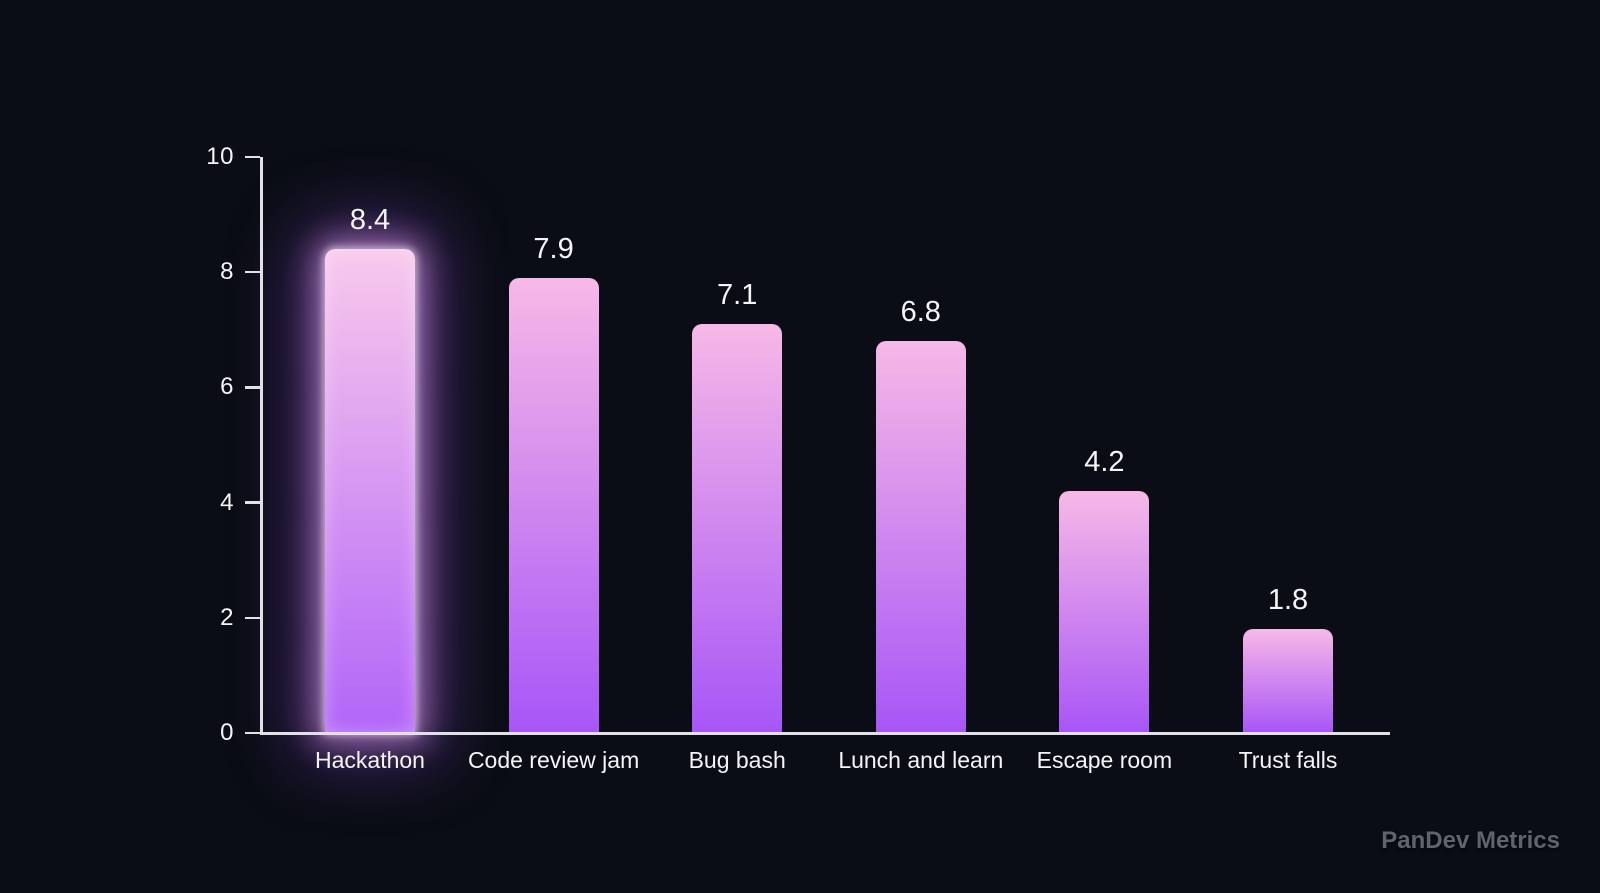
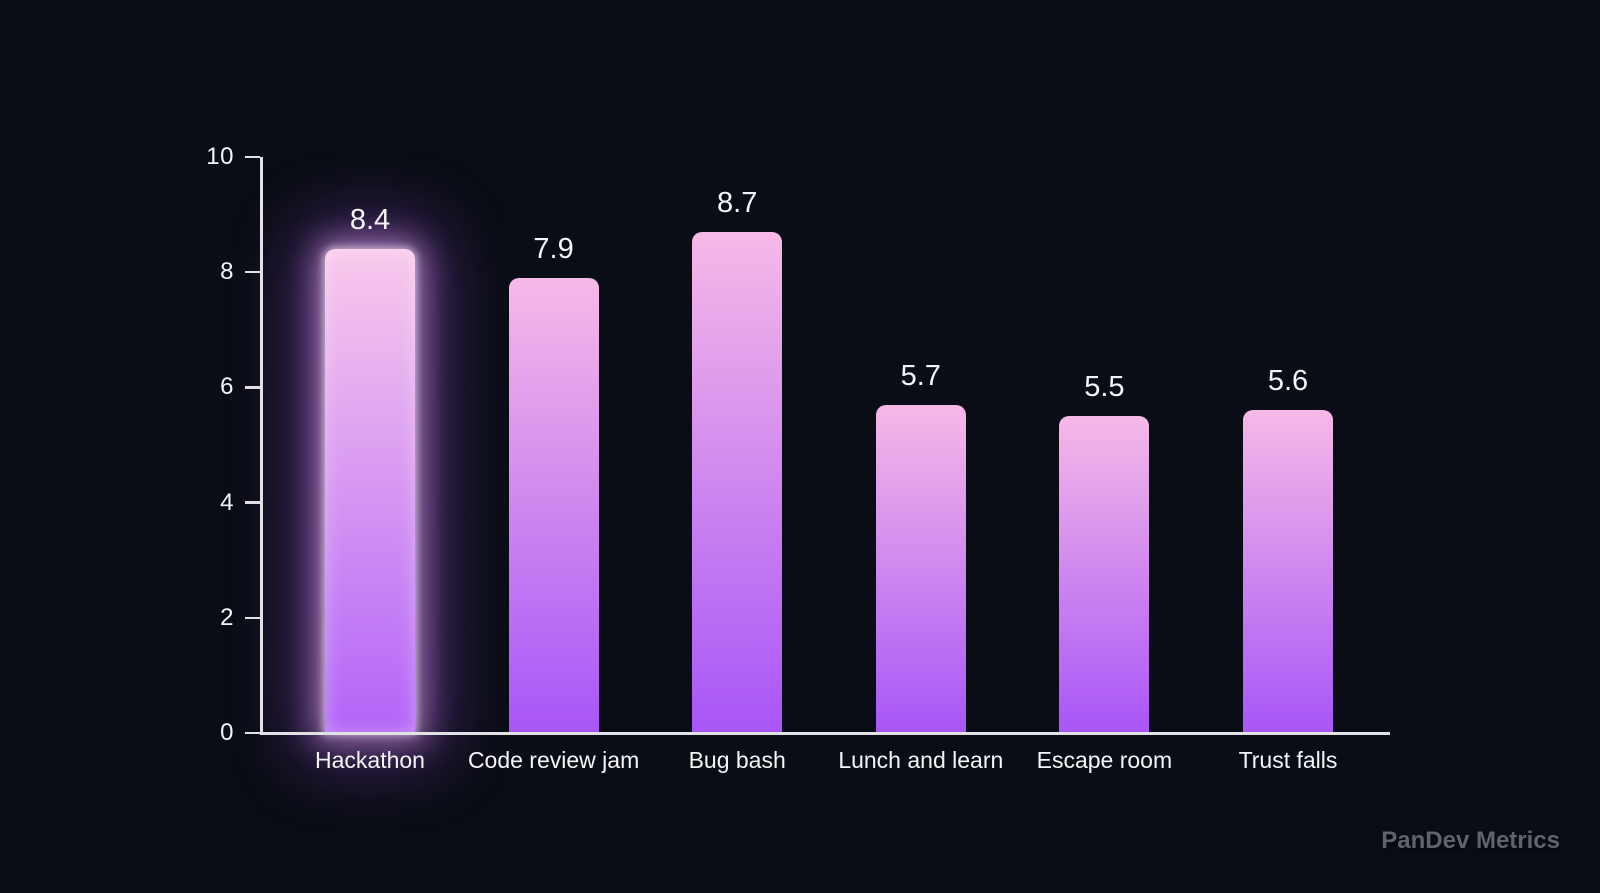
Bug bash: 7.1 -> 8.7
Lunch and learn: 6.8 -> 5.7
Escape room: 4.2 -> 5.5
Trust falls: 1.8 -> 5.6
